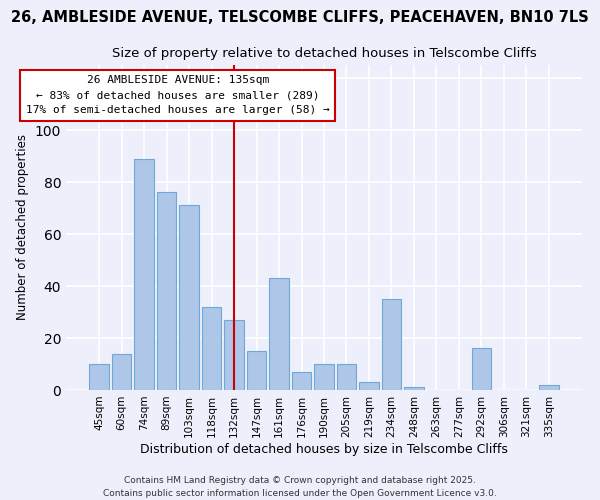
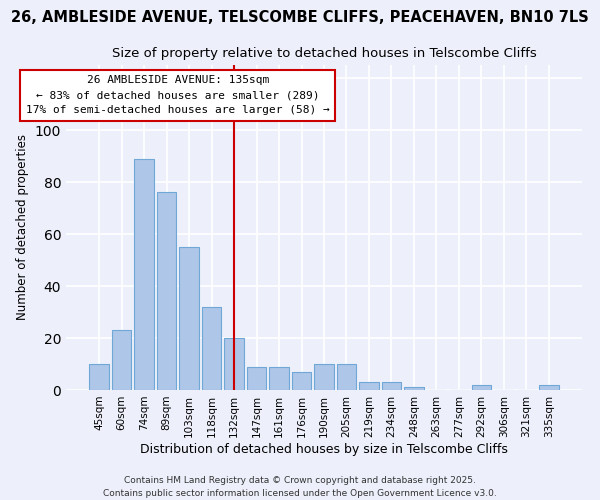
60sqm: 14 -> 23
103sqm: 71 -> 55
132sqm: 27 -> 20
147sqm: 15 -> 9
161sqm: 43 -> 9
234sqm: 35 -> 3
292sqm: 16 -> 2
